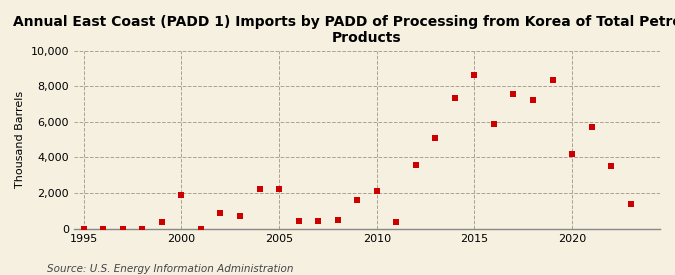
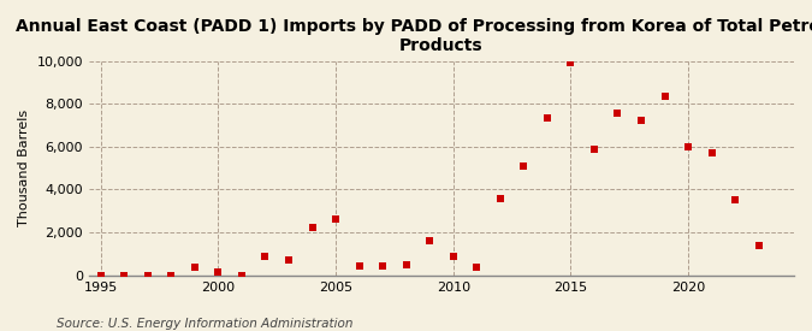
2000: 1,900 -> 200
2005: 2,200 -> 2,600
2010: 2,100 -> 900
2015: 8,600 -> 9,900
2020: 4,200 -> 6,000
